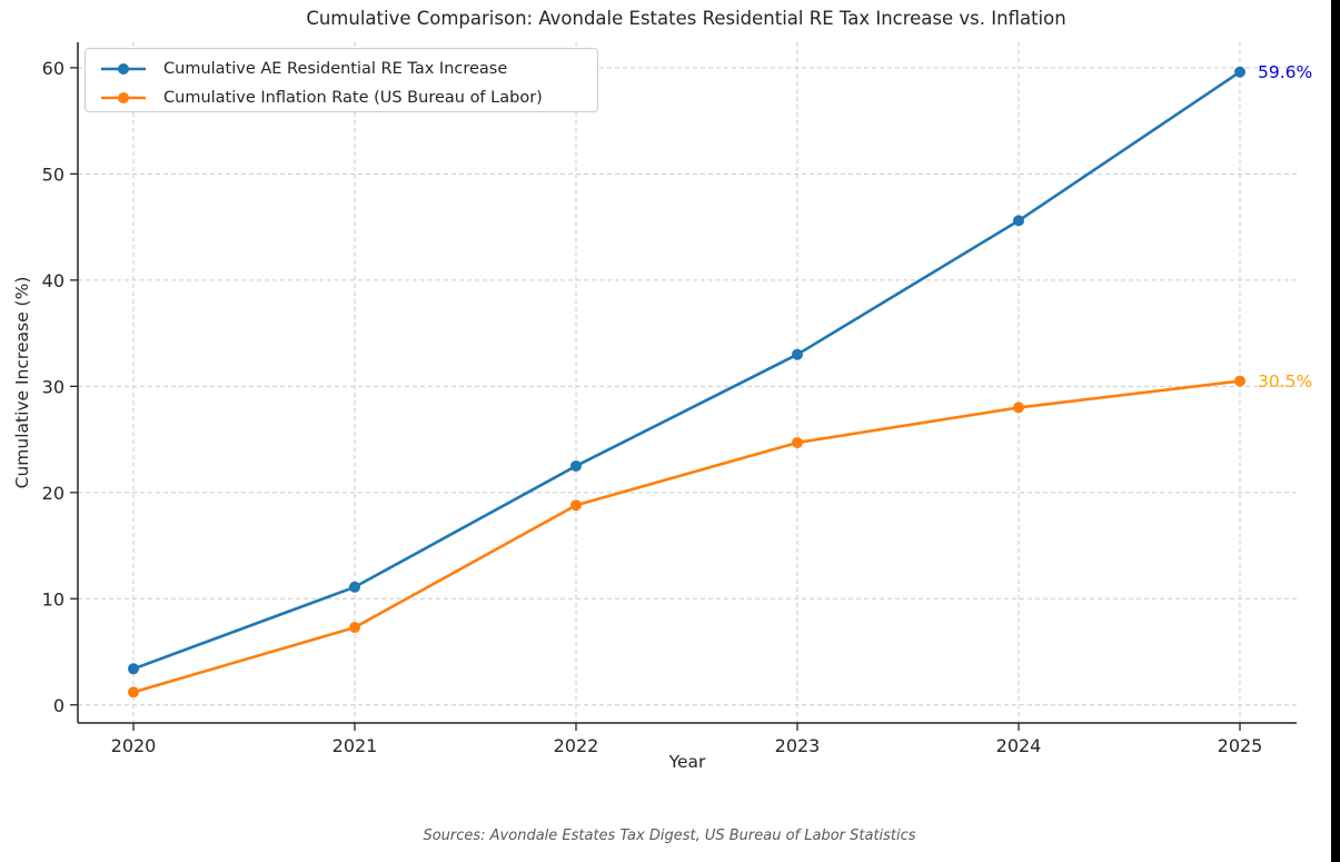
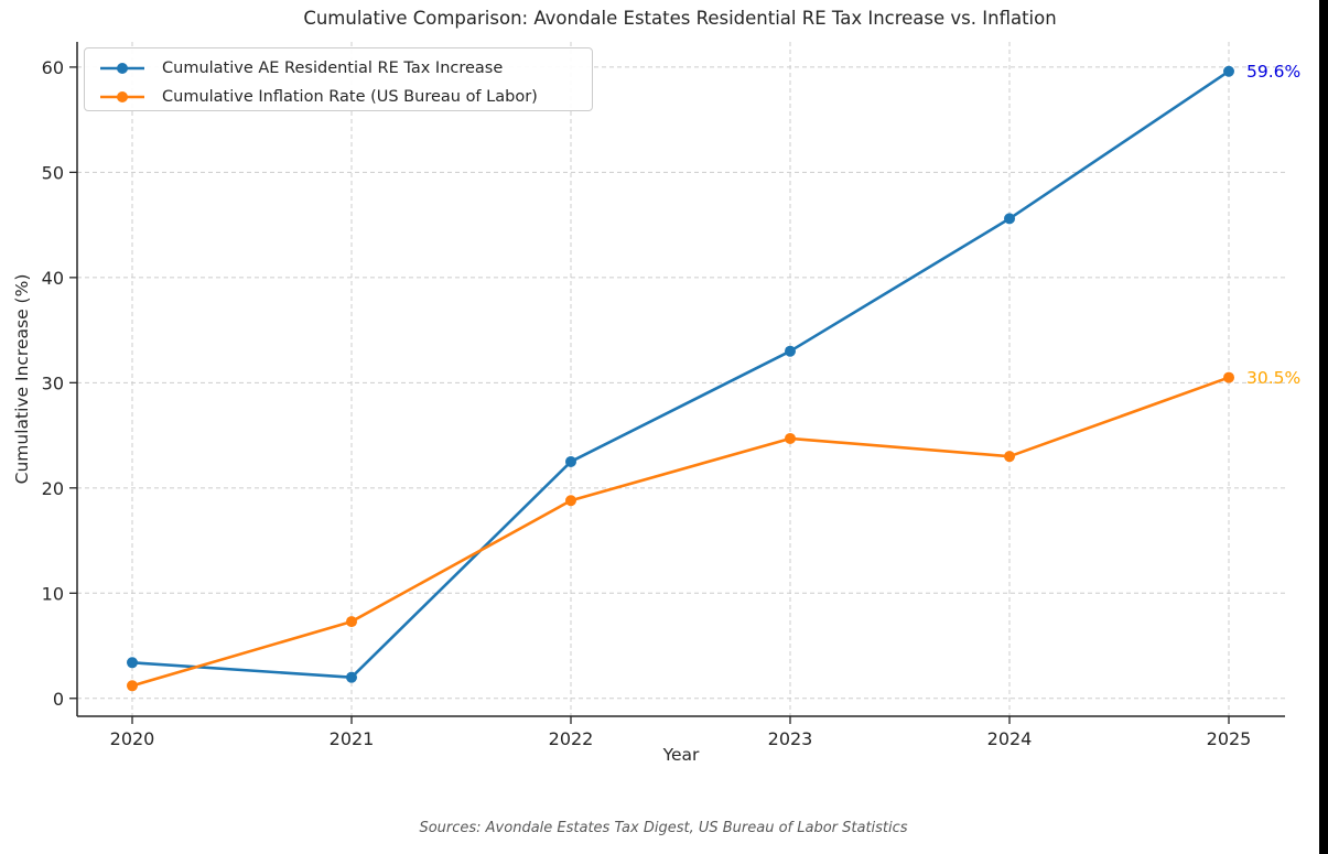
Cumulative AE Residential RE Tax Increase/2021: 11 -> 2
Cumulative Inflation Rate (US Bureau of Labor)/2024: 28 -> 23
